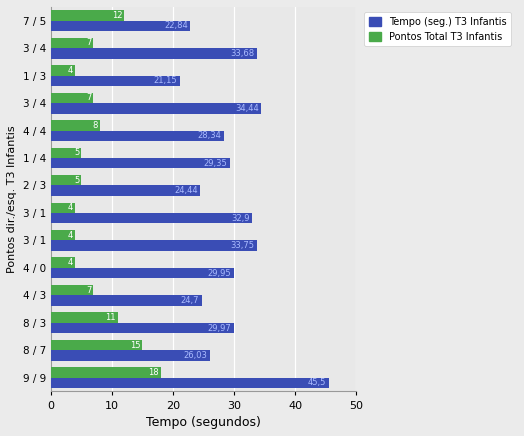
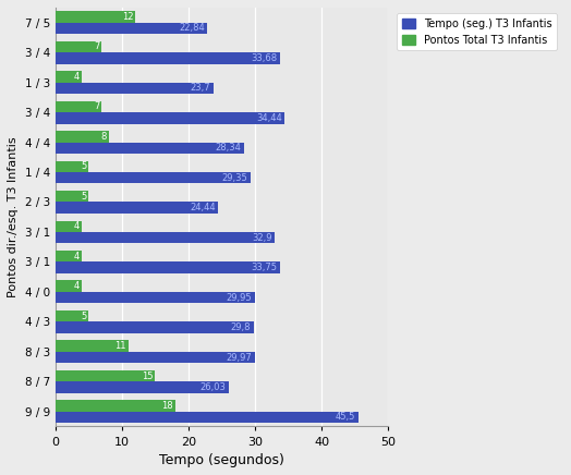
Tempo (seg.) T3 Infantis/1 / 3: 21,15 -> 23,7
Pontos Total T3 Infantis/4 / 3: 7 -> 5
Tempo (seg.) T3 Infantis/4 / 3: 24,7 -> 29,8
